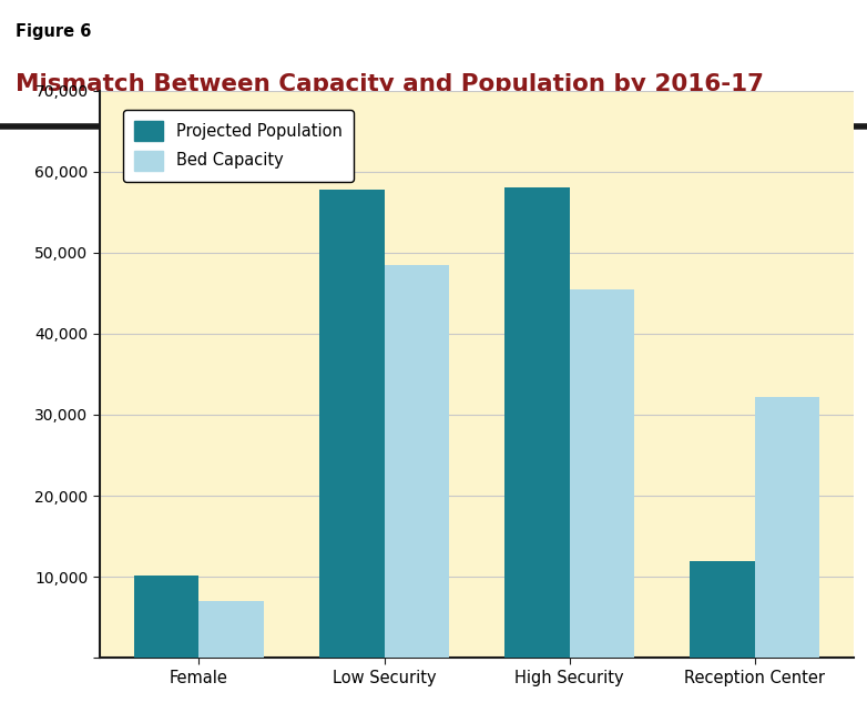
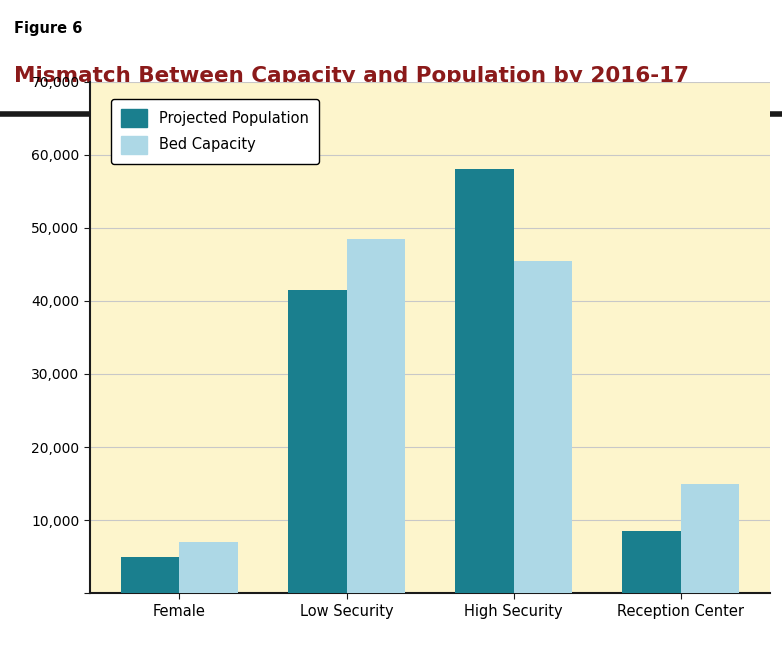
Projected Population/Female: 10,200 -> 5,000
Projected Population/Low Security: 57,800 -> 41,500
Projected Population/Reception Center: 12,000 -> 8,500
Bed Capacity/Reception Center: 32,200 -> 15,000
